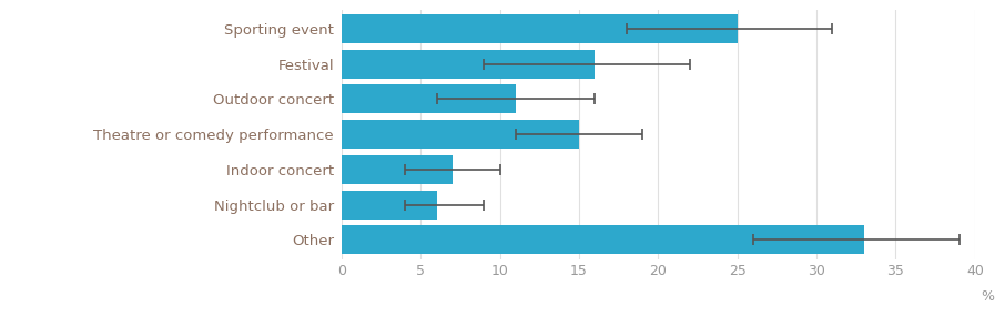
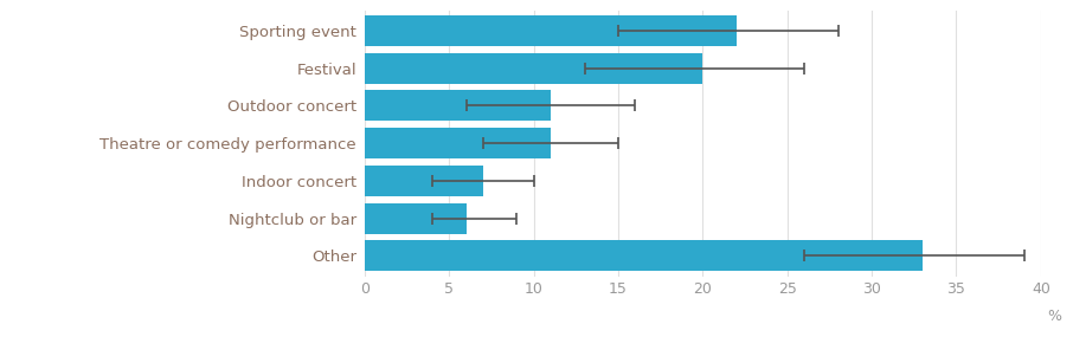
Sporting event: 25 -> 22
Festival: 16 -> 20
Theatre or comedy performance: 15 -> 11
